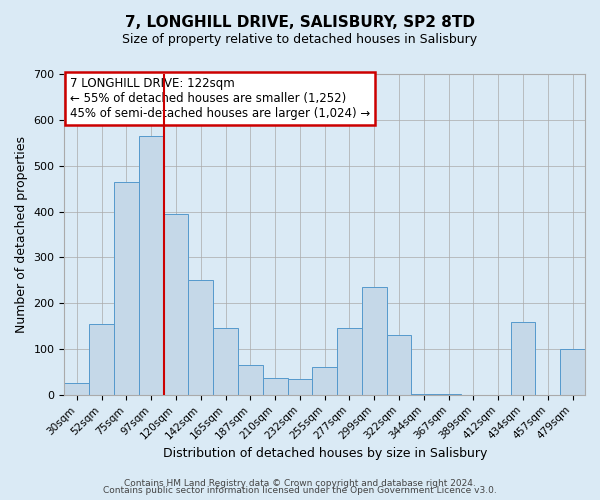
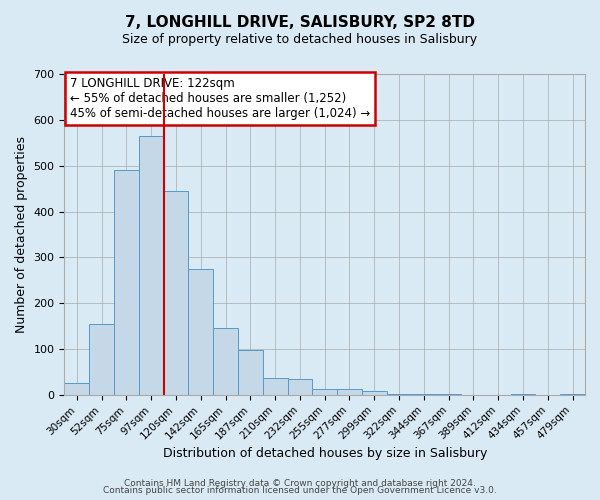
75sqm: 465 -> 490
120sqm: 395 -> 445
142sqm: 250 -> 275
187sqm: 65 -> 98
255sqm: 60 -> 13
277sqm: 145 -> 12
299sqm: 235 -> 8
322sqm: 130 -> 2
434sqm: 160 -> 2
479sqm: 100 -> 2
